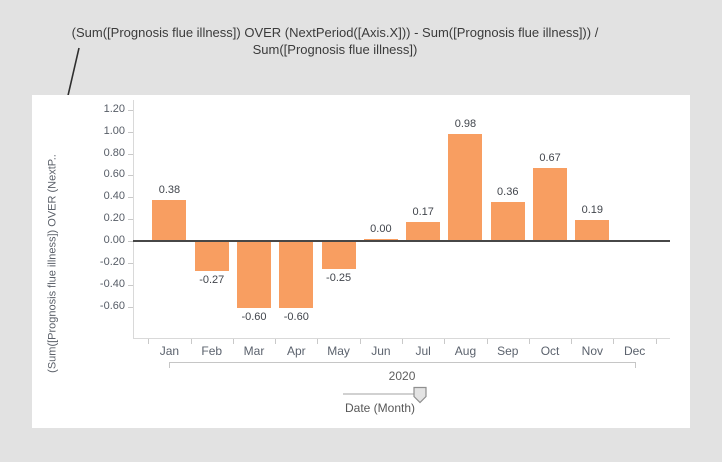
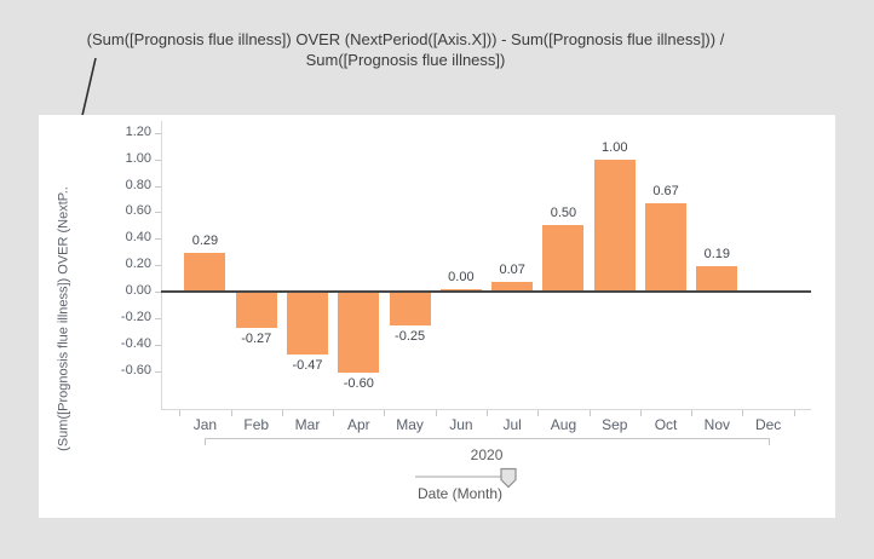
Jan: 0.38 -> 0.29
Mar: -0.60 -> -0.47
Jul: 0.17 -> 0.07
Aug: 0.98 -> 0.50
Sep: 0.36 -> 1.00
